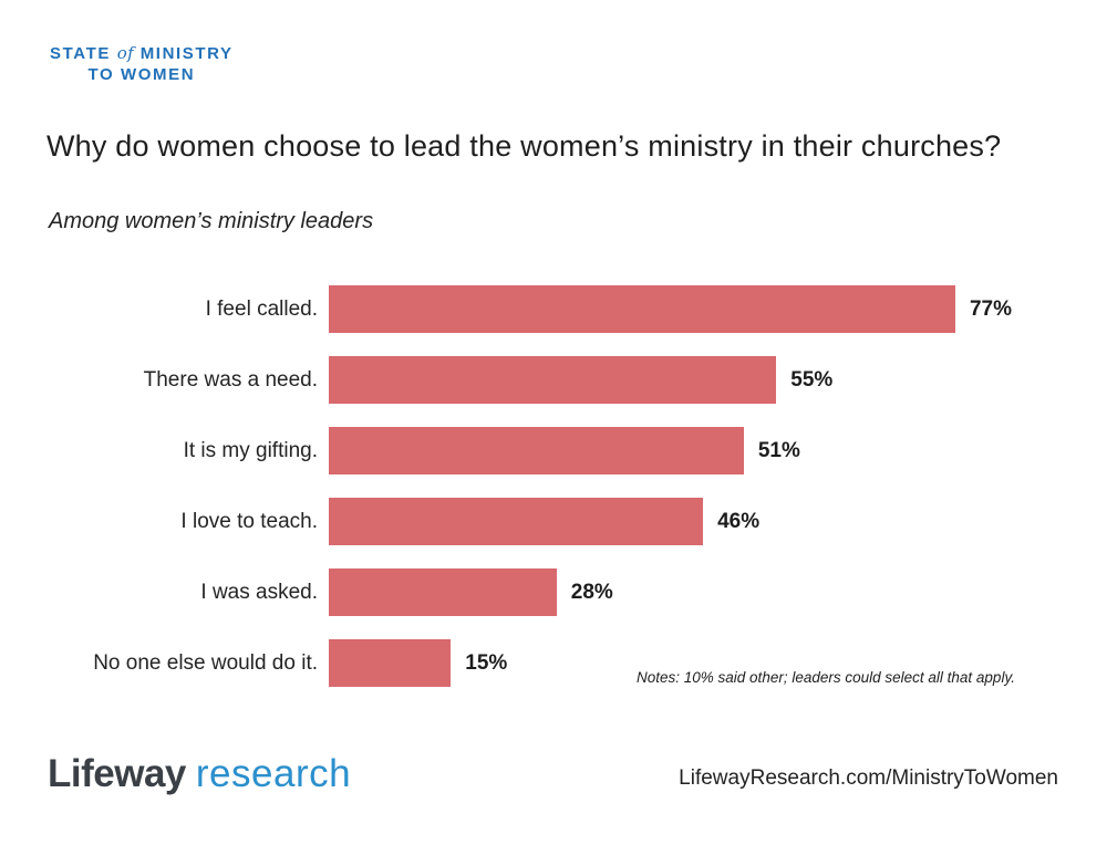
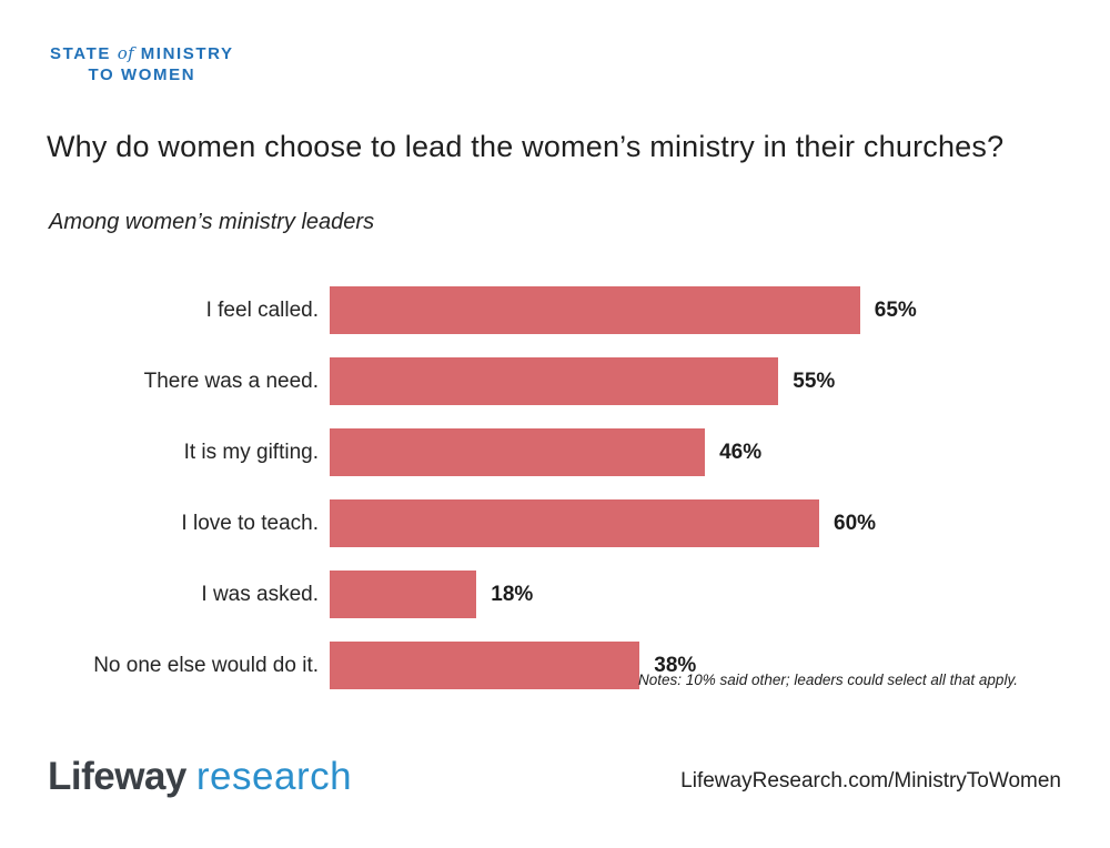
I feel called.: 77% -> 65%
It is my gifting.: 51% -> 46%
I love to teach.: 46% -> 60%
I was asked.: 28% -> 18%
No one else would do it.: 15% -> 38%
